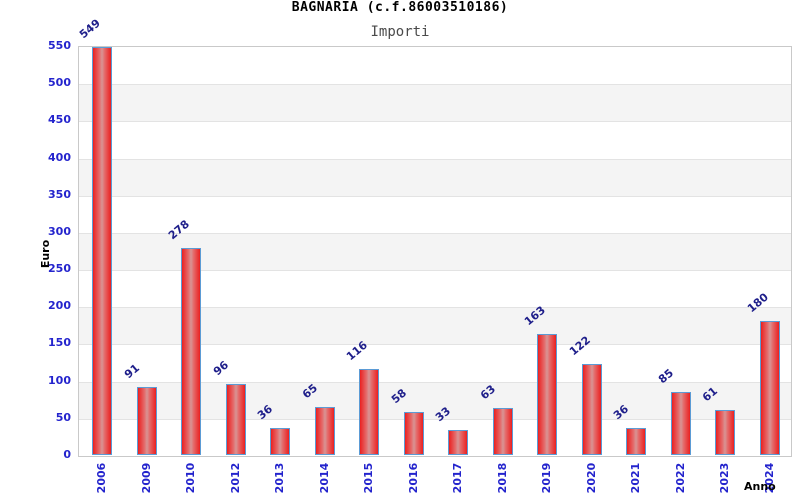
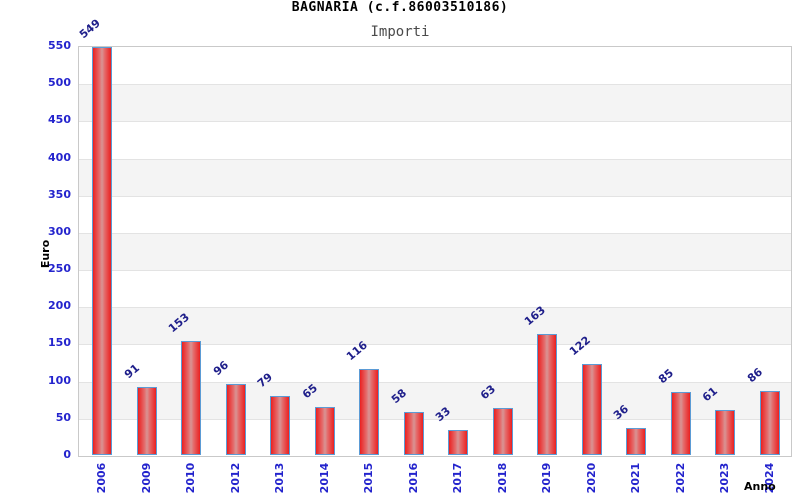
2010: 278 -> 153
2013: 36 -> 79
2024: 180 -> 86
